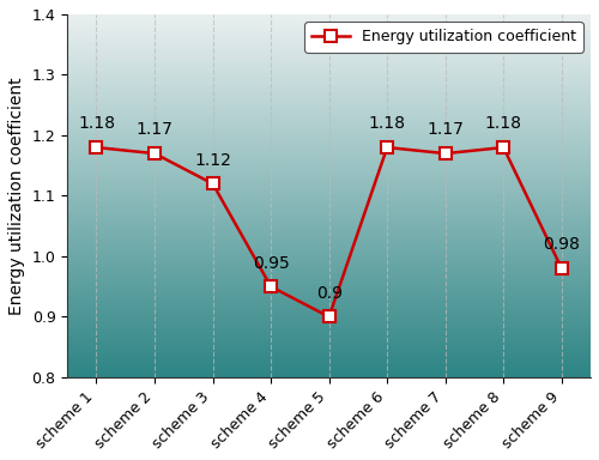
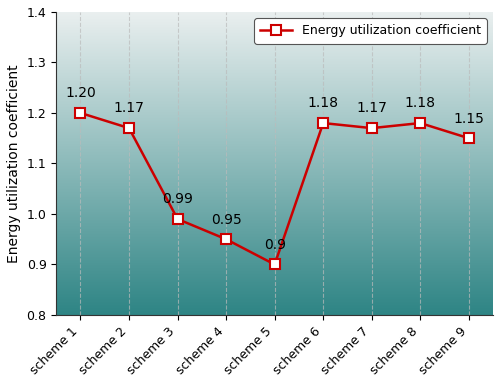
scheme 1: 1.18 -> 1.20
scheme 3: 1.12 -> 0.99
scheme 9: 0.98 -> 1.15
